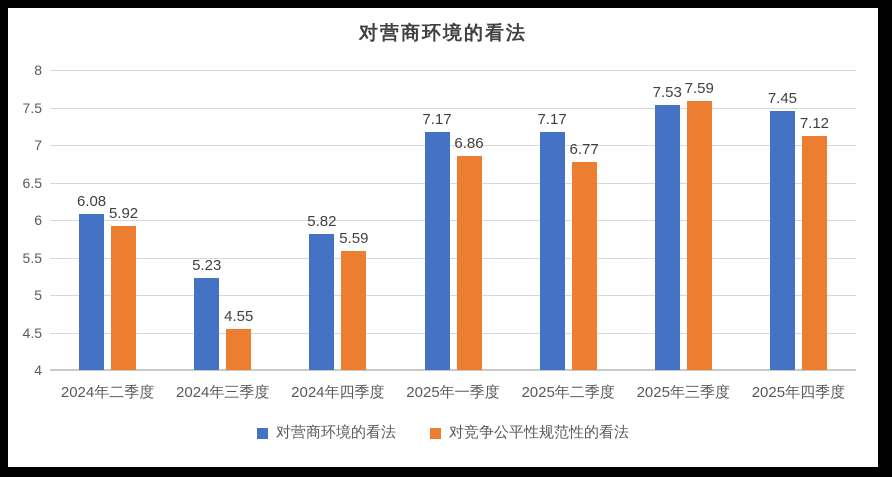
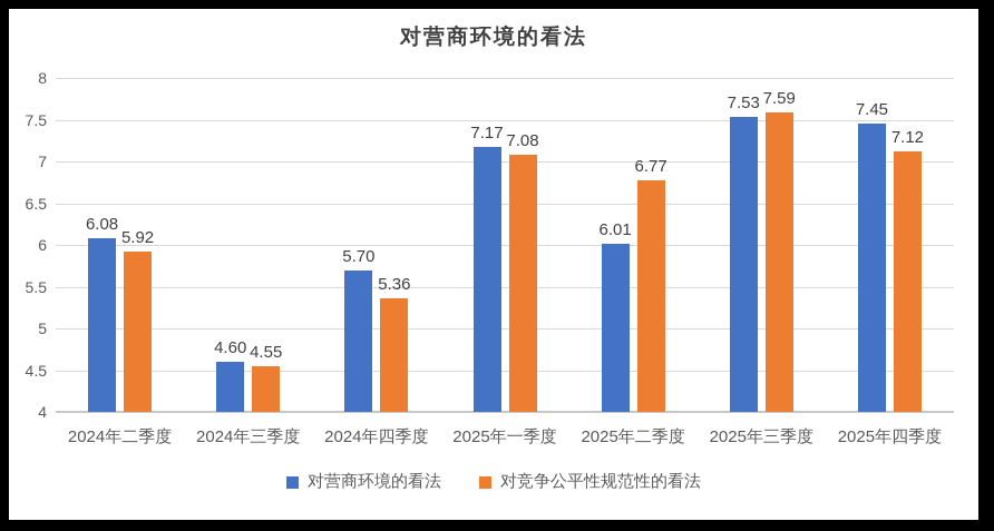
对营商环境的看法/2024年三季度: 5.23 -> 4.60
对营商环境的看法/2024年四季度: 5.82 -> 5.70
对竞争公平性规范性的看法/2024年四季度: 5.59 -> 5.36
对竞争公平性规范性的看法/2025年一季度: 6.86 -> 7.08
对营商环境的看法/2025年二季度: 7.17 -> 6.01
